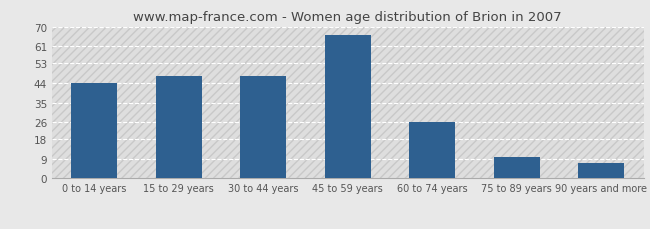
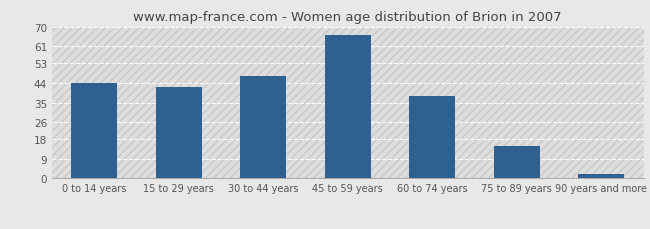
15 to 29 years: 47 -> 42
60 to 74 years: 26 -> 38
75 to 89 years: 10 -> 15
90 years and more: 7 -> 2
